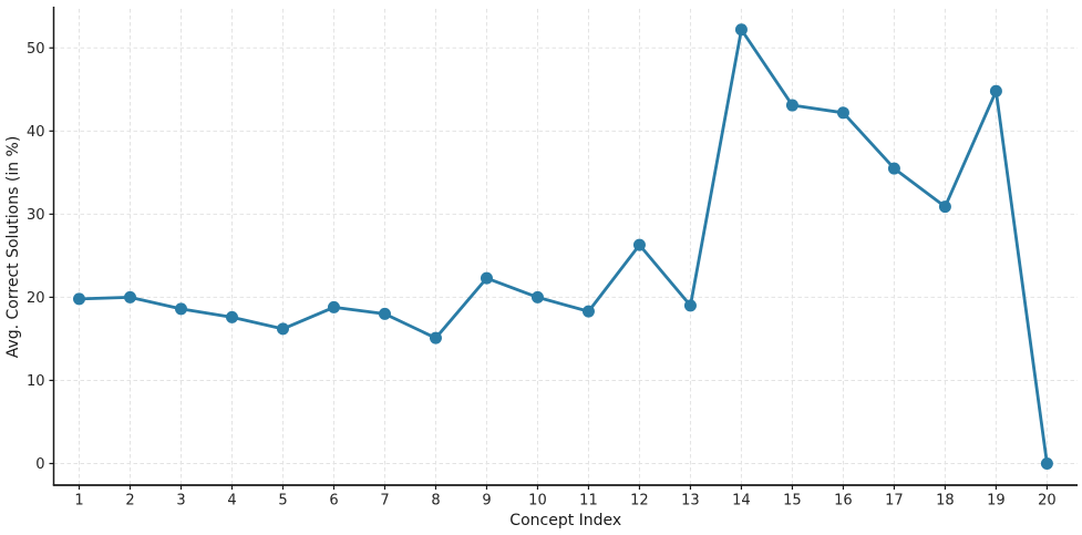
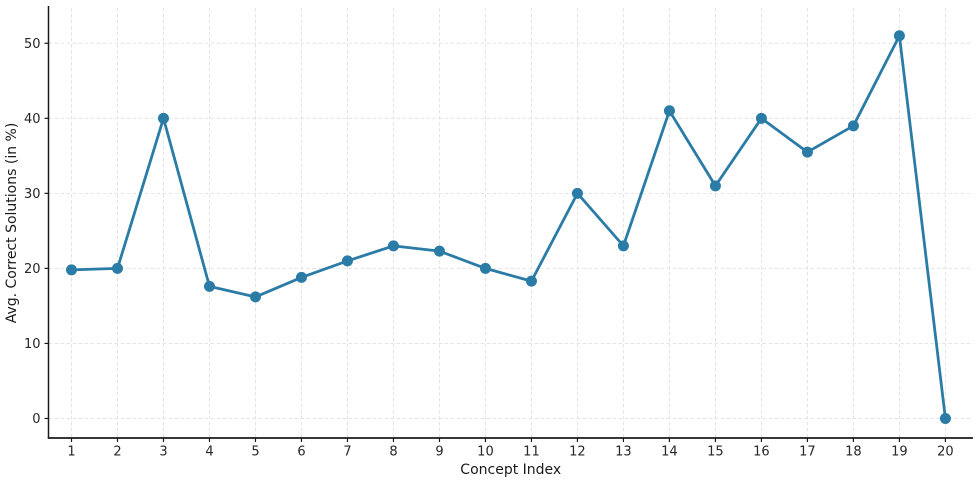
3: 19 -> 40
7: 18 -> 21
8: 15 -> 23
12: 26 -> 30
13: 19 -> 23
14: 52 -> 41
15: 43 -> 31
16: 42 -> 40
18: 31 -> 39
19: 45 -> 51
